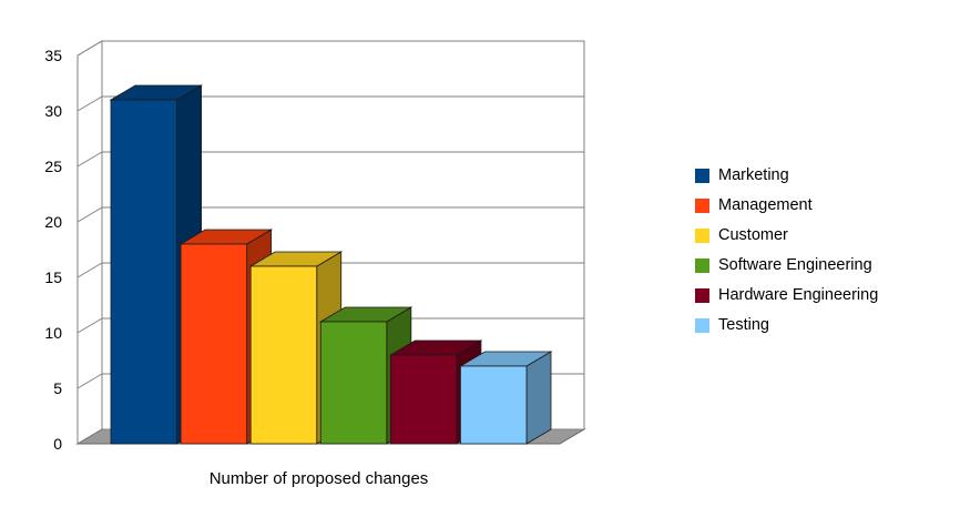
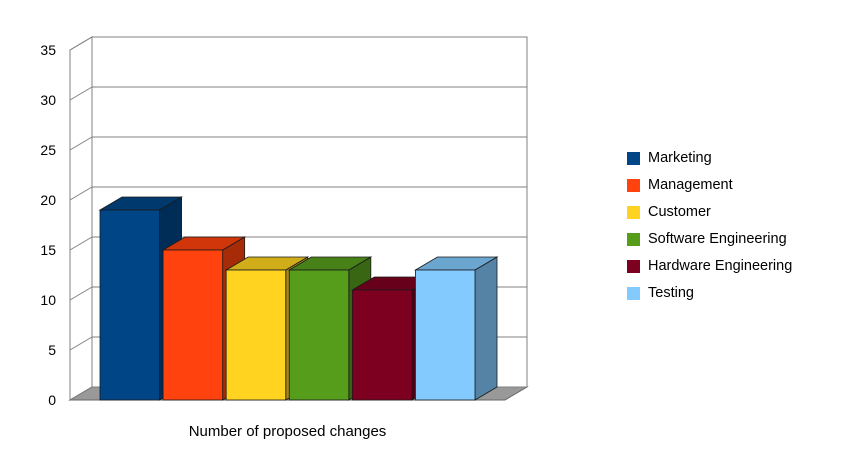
Marketing: 31 -> 19
Management: 18 -> 15
Customer: 16 -> 13
Software Engineering: 11 -> 13
Hardware Engineering: 8 -> 11
Testing: 7 -> 13
